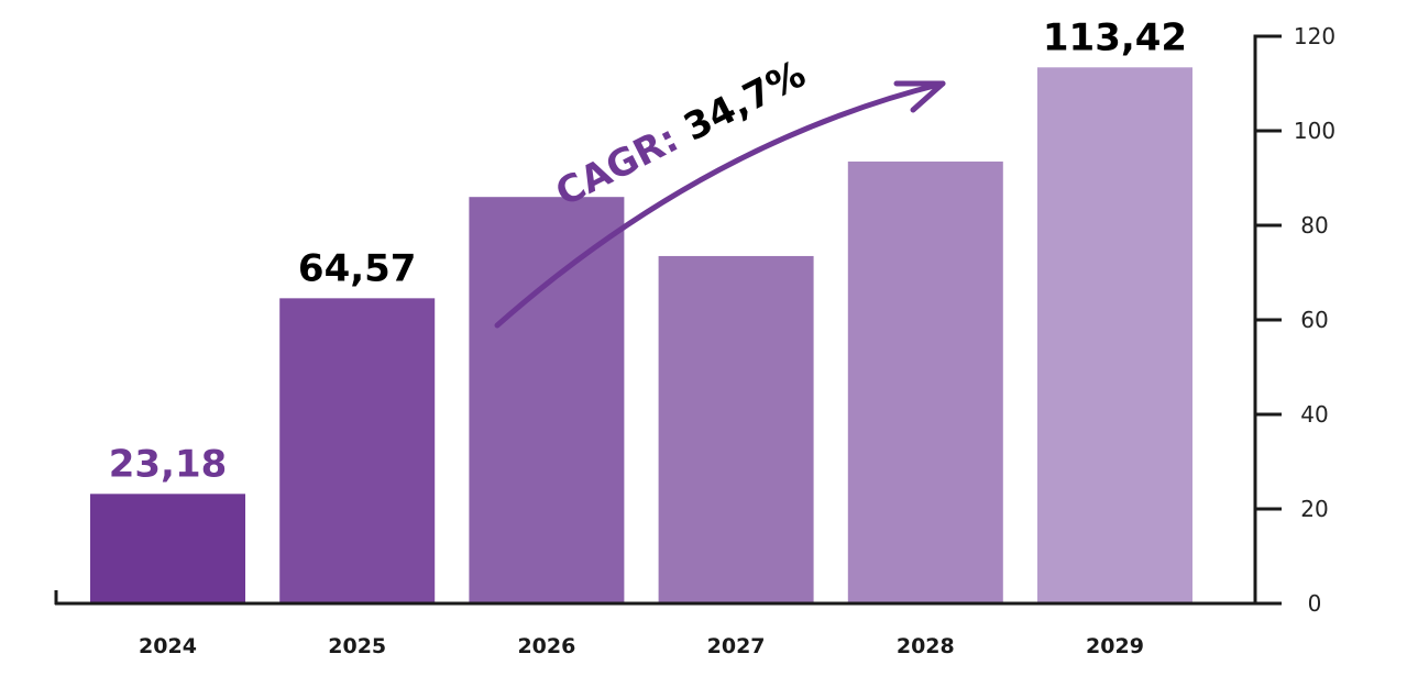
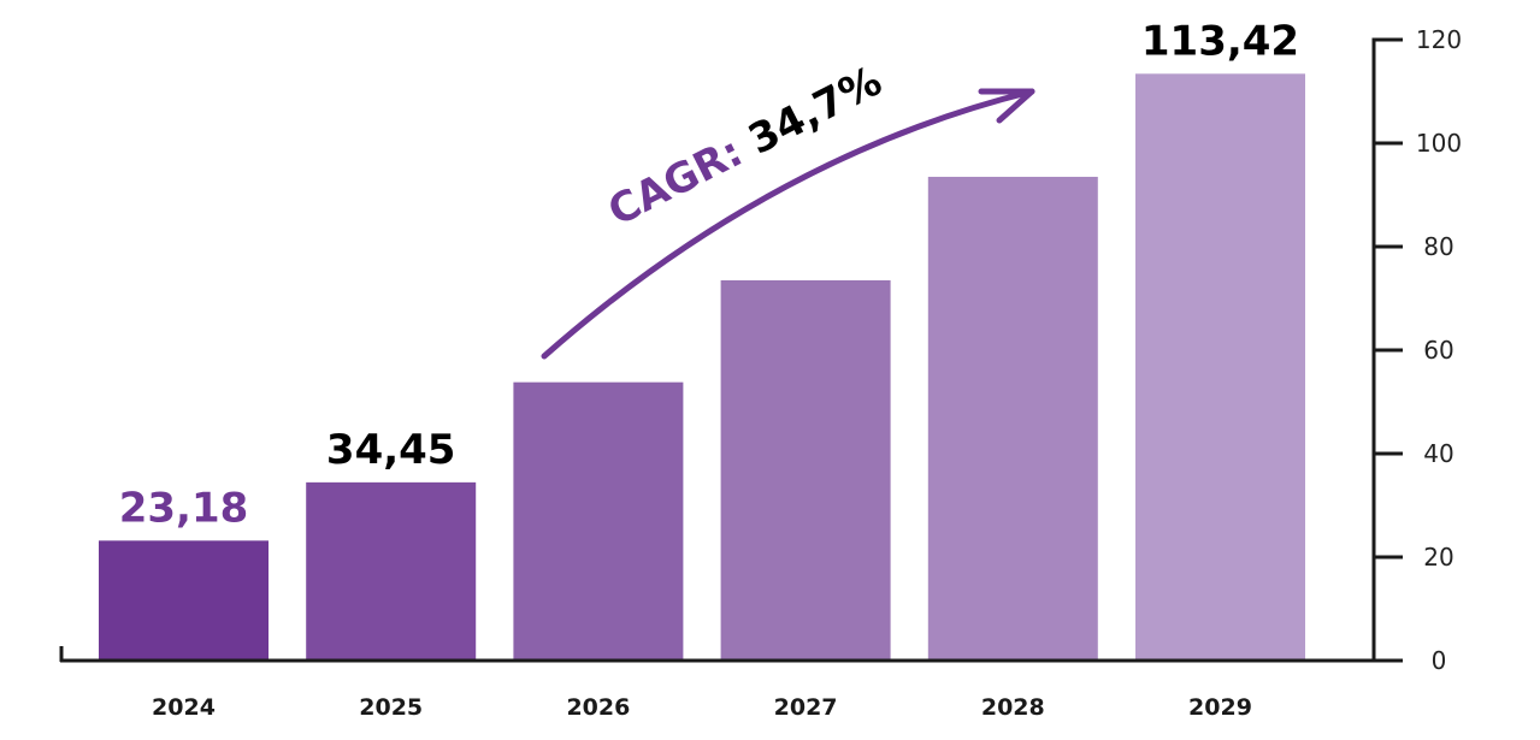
2025: 64,57 -> 34,45
2026: 86 -> 54
